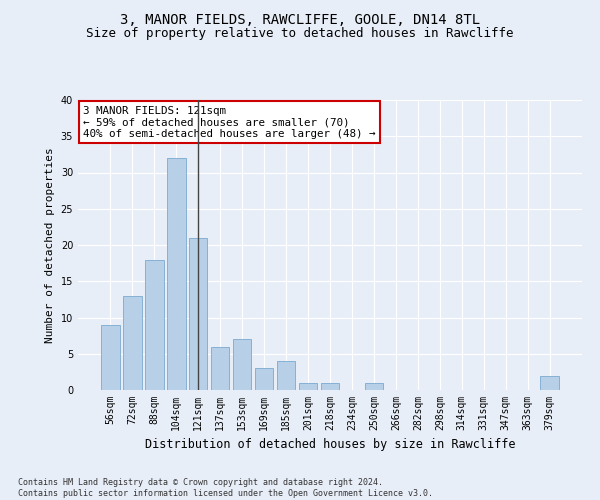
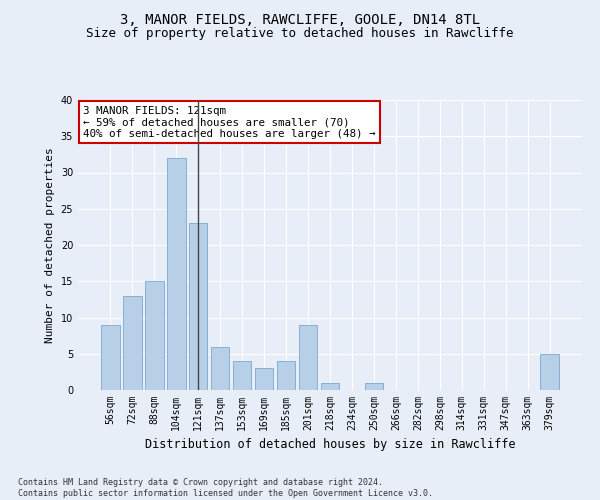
88sqm: 18 -> 15
121sqm: 21 -> 23
153sqm: 7 -> 4
201sqm: 1 -> 9
379sqm: 2 -> 5
